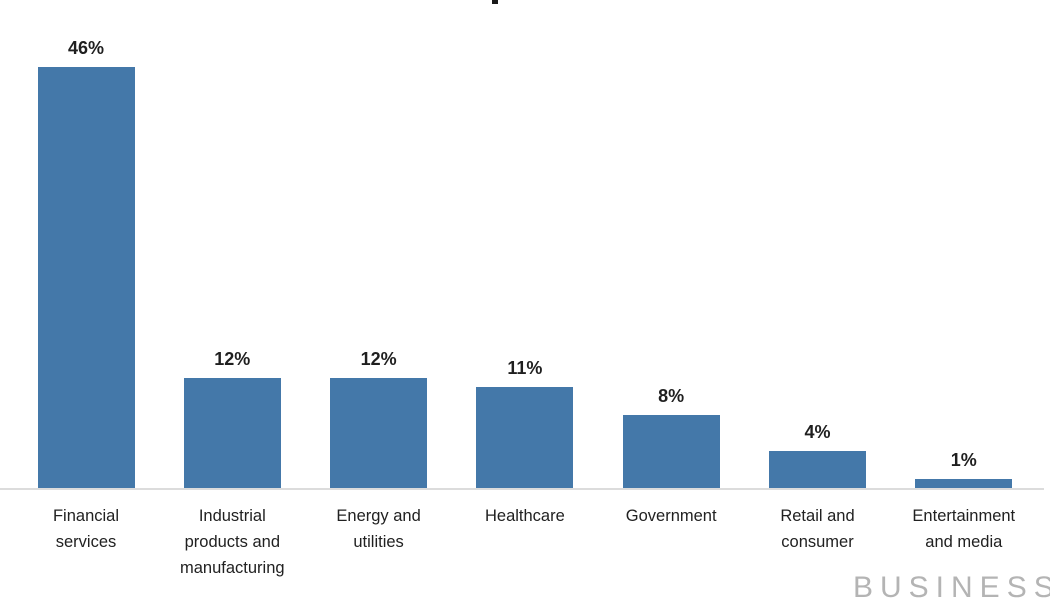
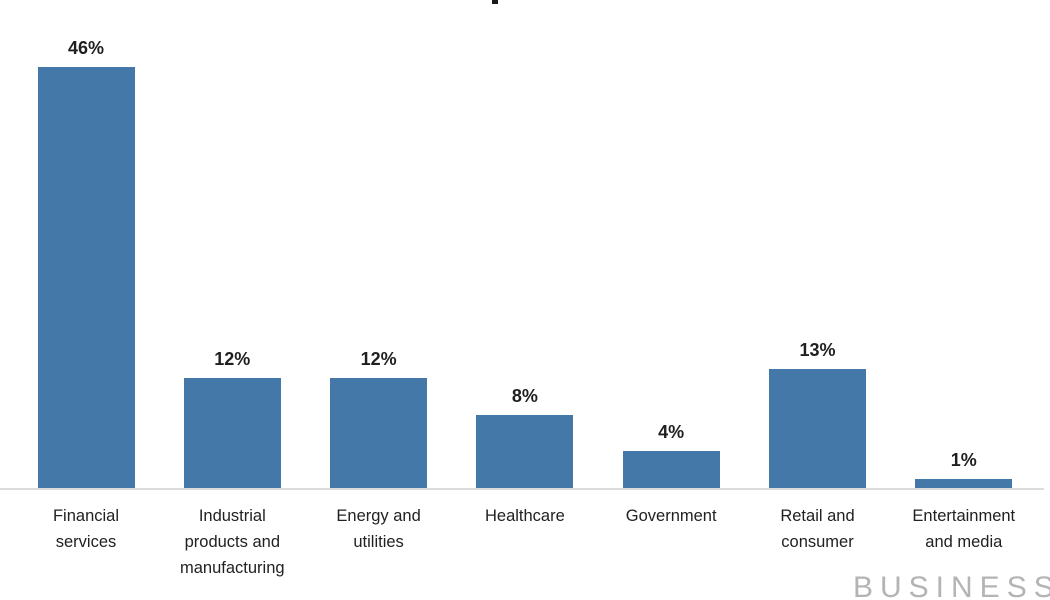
Healthcare: 11% -> 8%
Government: 8% -> 4%
Retail and consumer: 4% -> 13%
